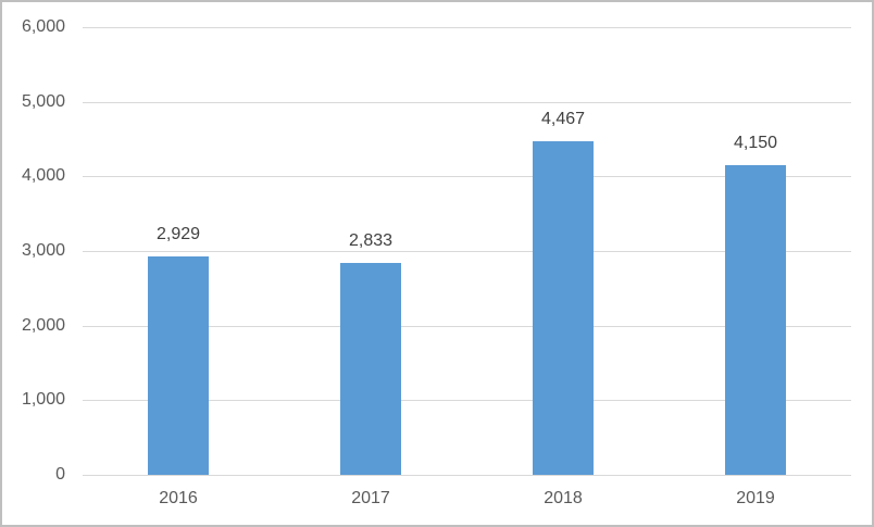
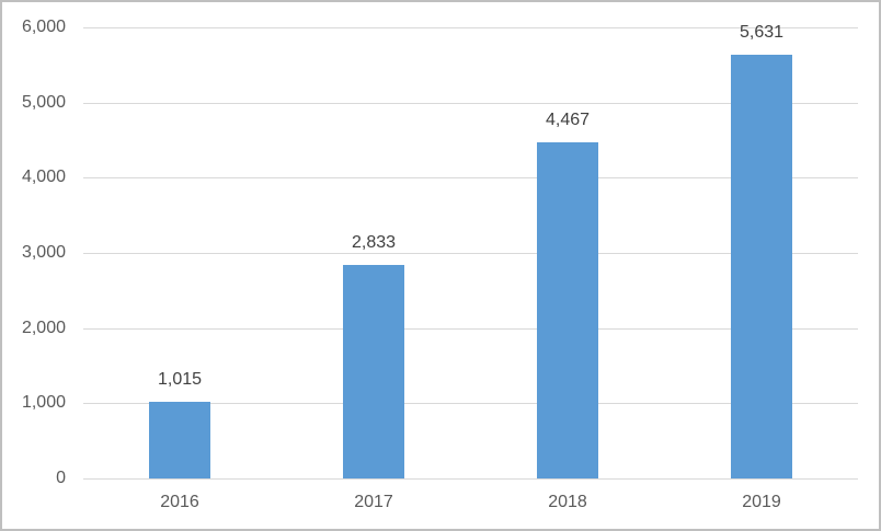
2016: 2,929 -> 1,015
2019: 4,150 -> 5,631
